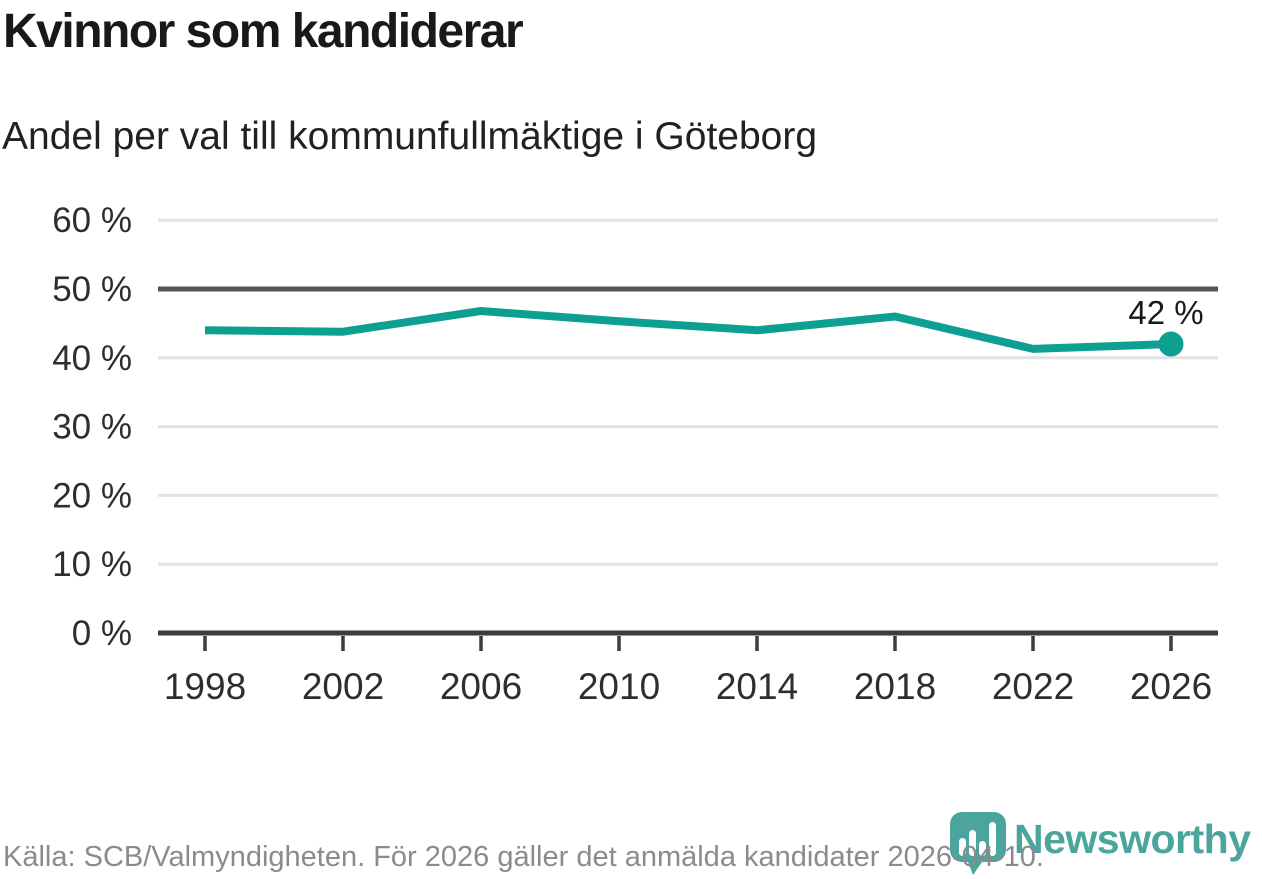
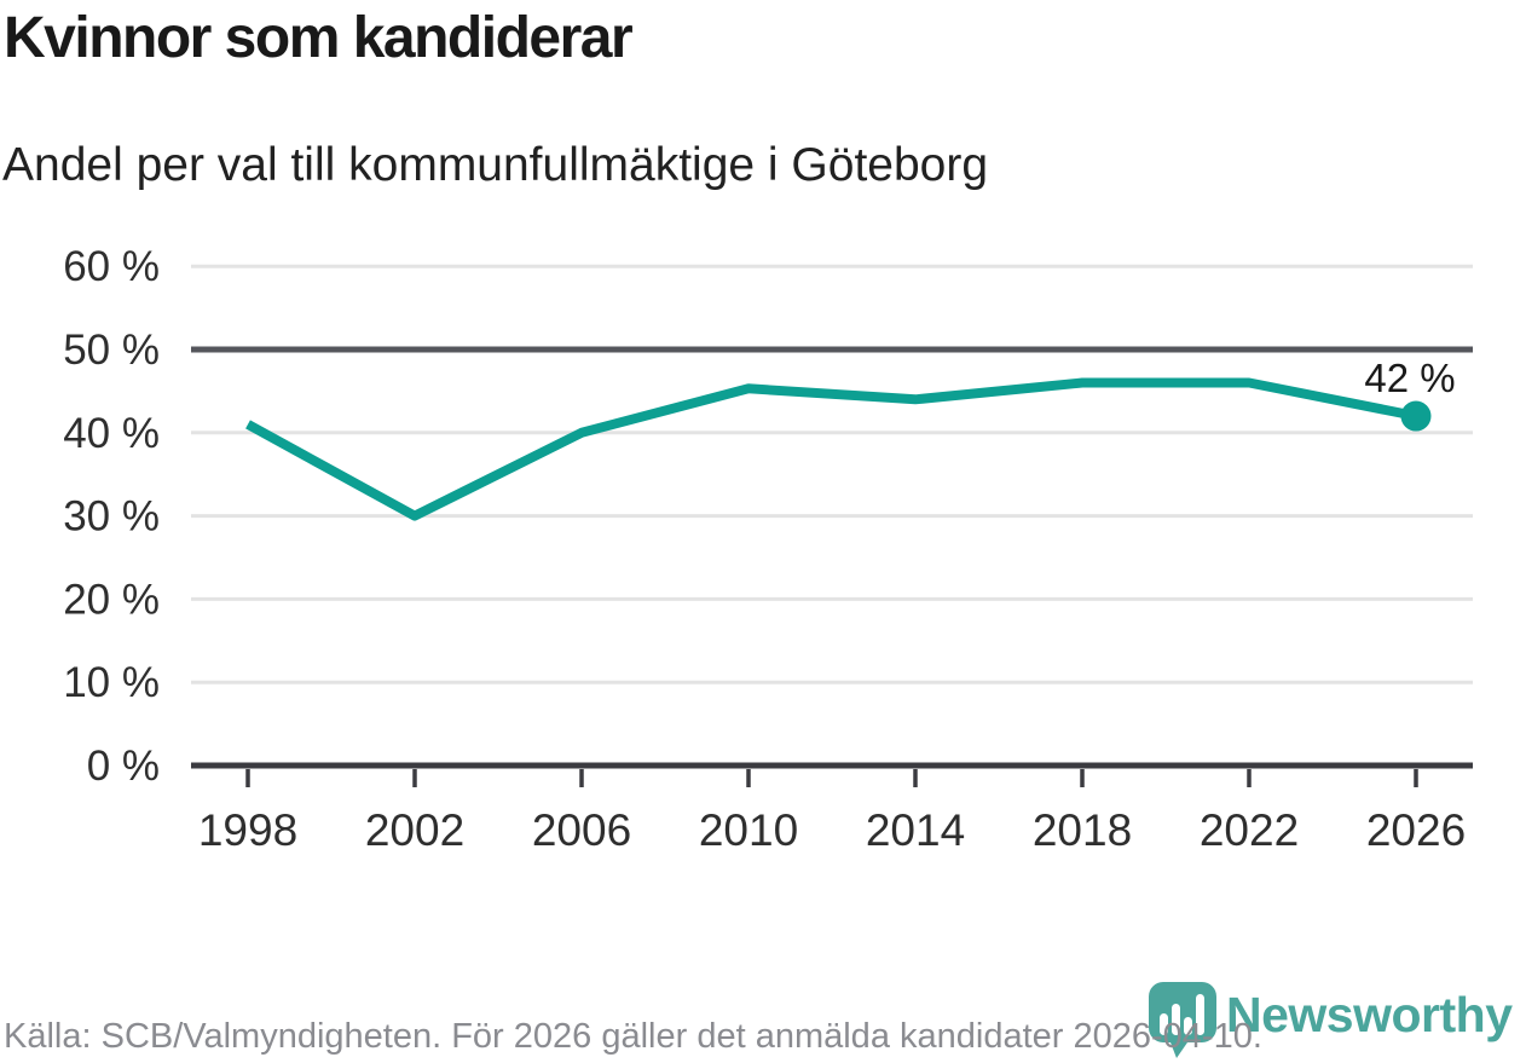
1998: 44% -> 41%
2002: 44% -> 30%
2006: 47% -> 40%
2022: 41% -> 46%
